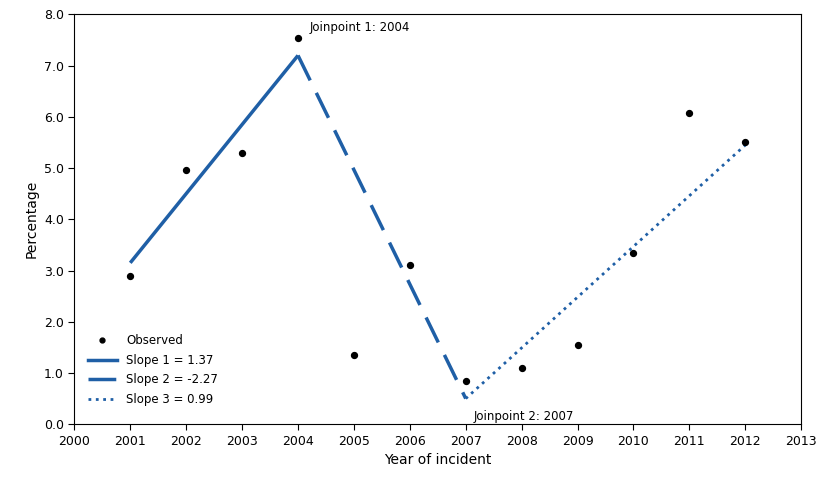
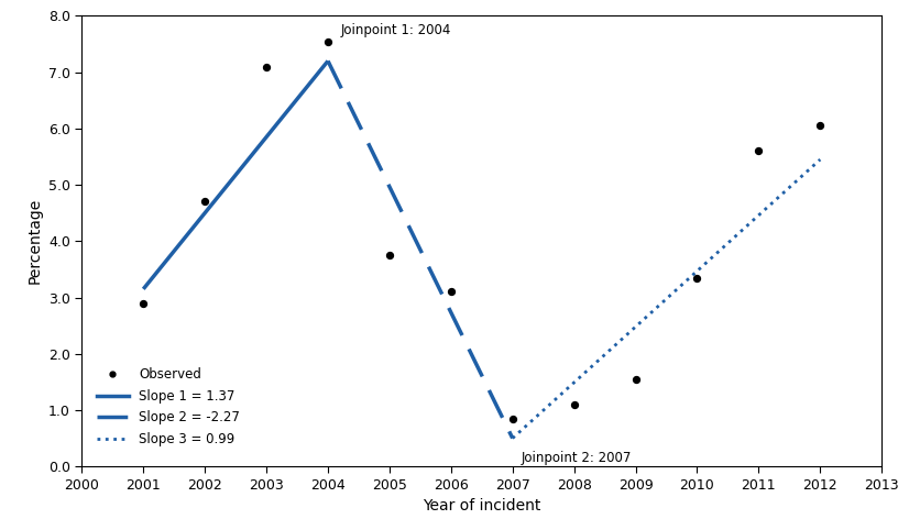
2002: 4.96 -> 4.70
2003: 5.30 -> 7.10
2005: 1.36 -> 3.75
2011: 6.08 -> 5.60
2012: 5.50 -> 6.05
